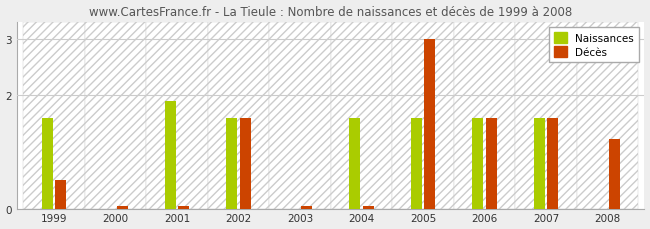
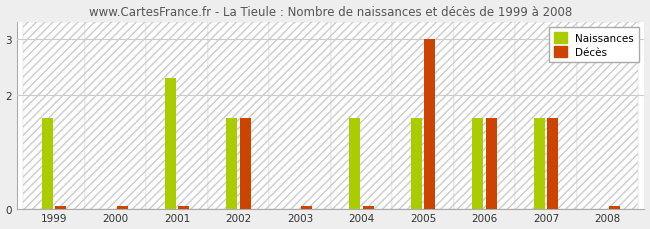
Décès/1999: 0.50 -> 0.05
Naissances/2001: 1.9 -> 2.3
Décès/2008: 1.22 -> 0.05
